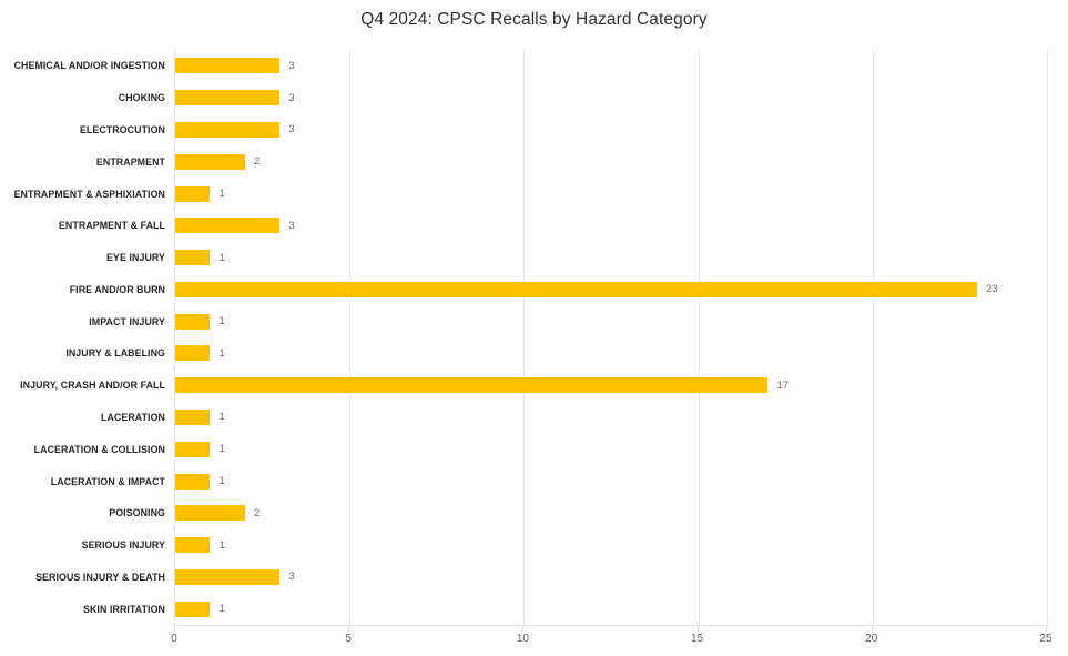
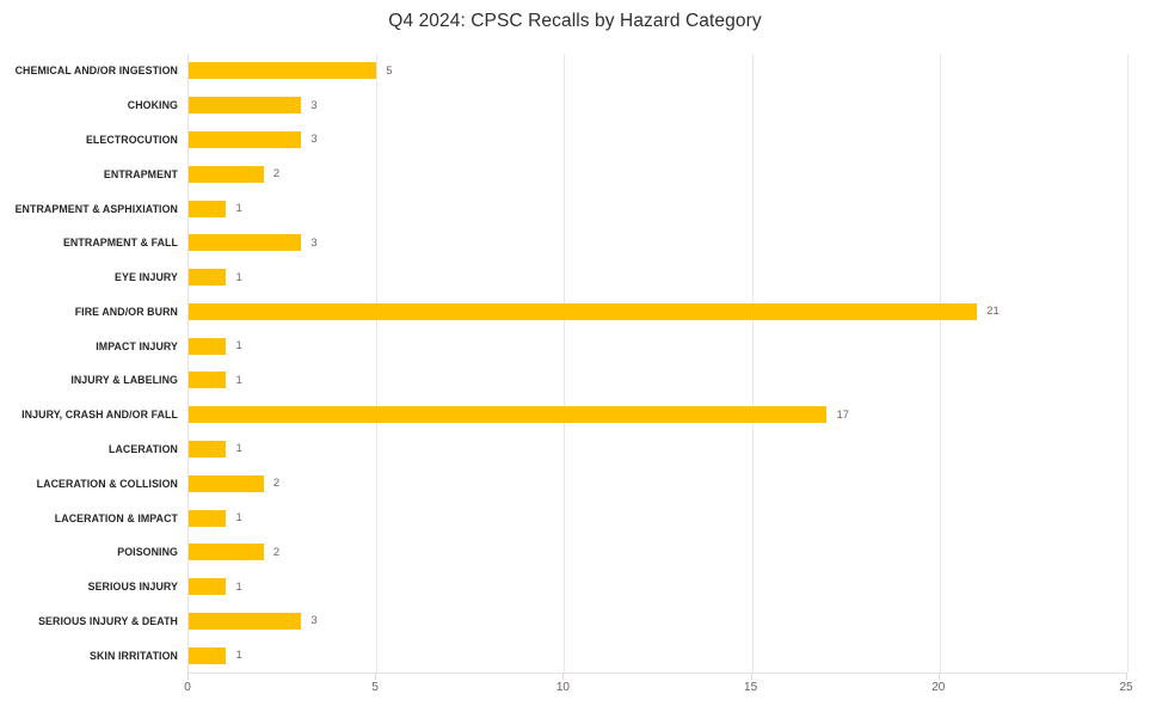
CHEMICAL AND/OR INGESTION: 3 -> 5
FIRE AND/OR BURN: 23 -> 21
LACERATION & COLLISION: 1 -> 2
